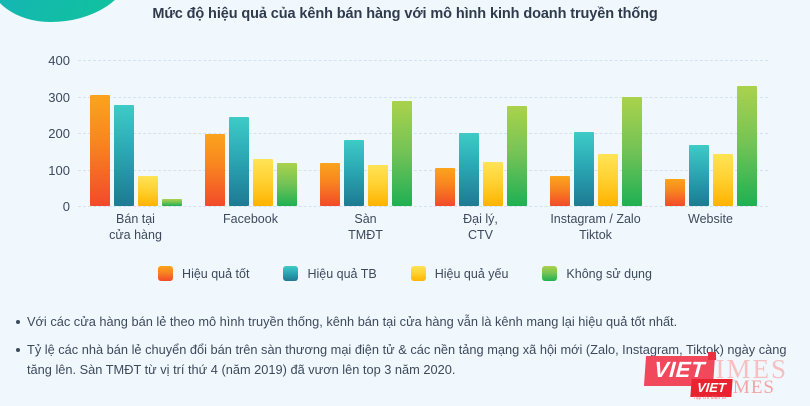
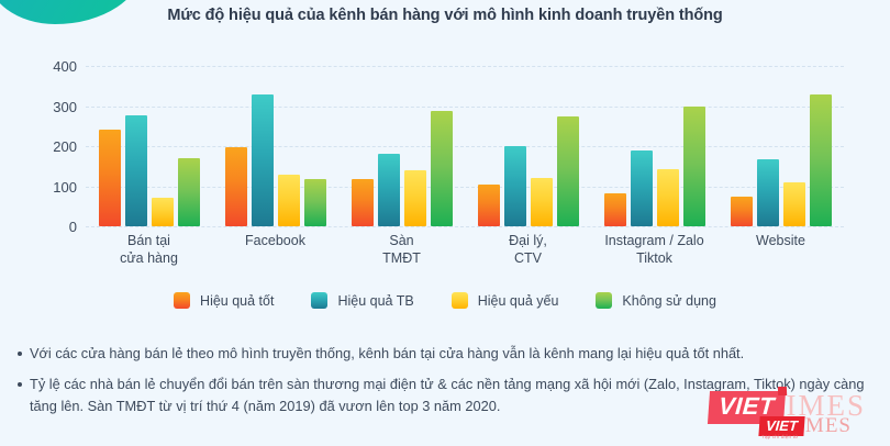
Hiệu quả tốt/Bán tại cửa hàng: 300 -> 240
Hiệu quả yếu/Bán tại cửa hàng: 80 -> 70
Không sử dụng/Bán tại cửa hàng: 20 -> 170
Hiệu quả TB/Facebook: 240 -> 330
Hiệu quả yếu/Sàn TMĐT: 110 -> 140
Hiệu quả TB/Instagram / Zalo Tiktok: 200 -> 190
Hiệu quả yếu/Website: 140 -> 110
